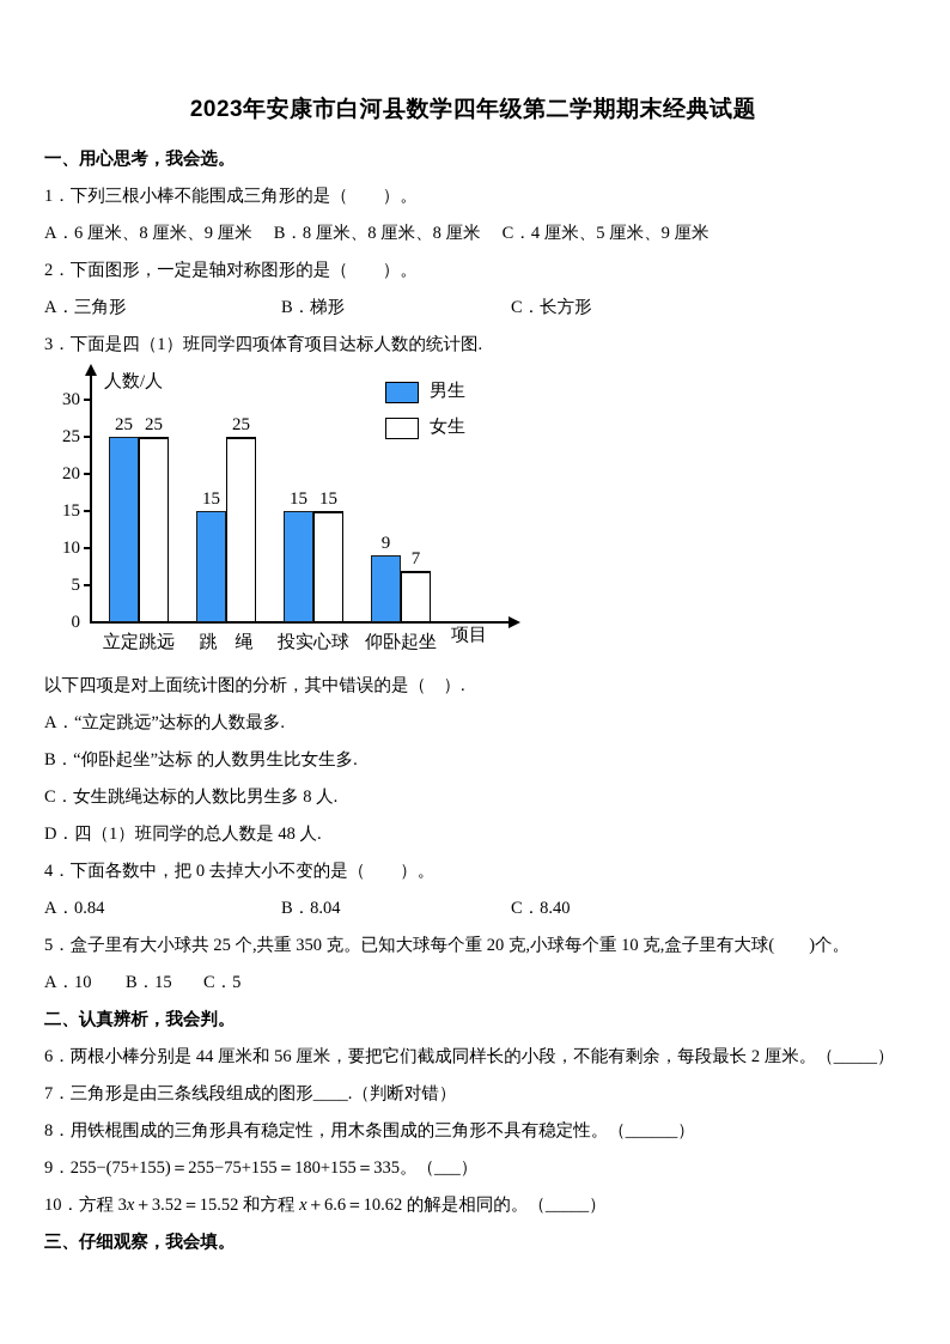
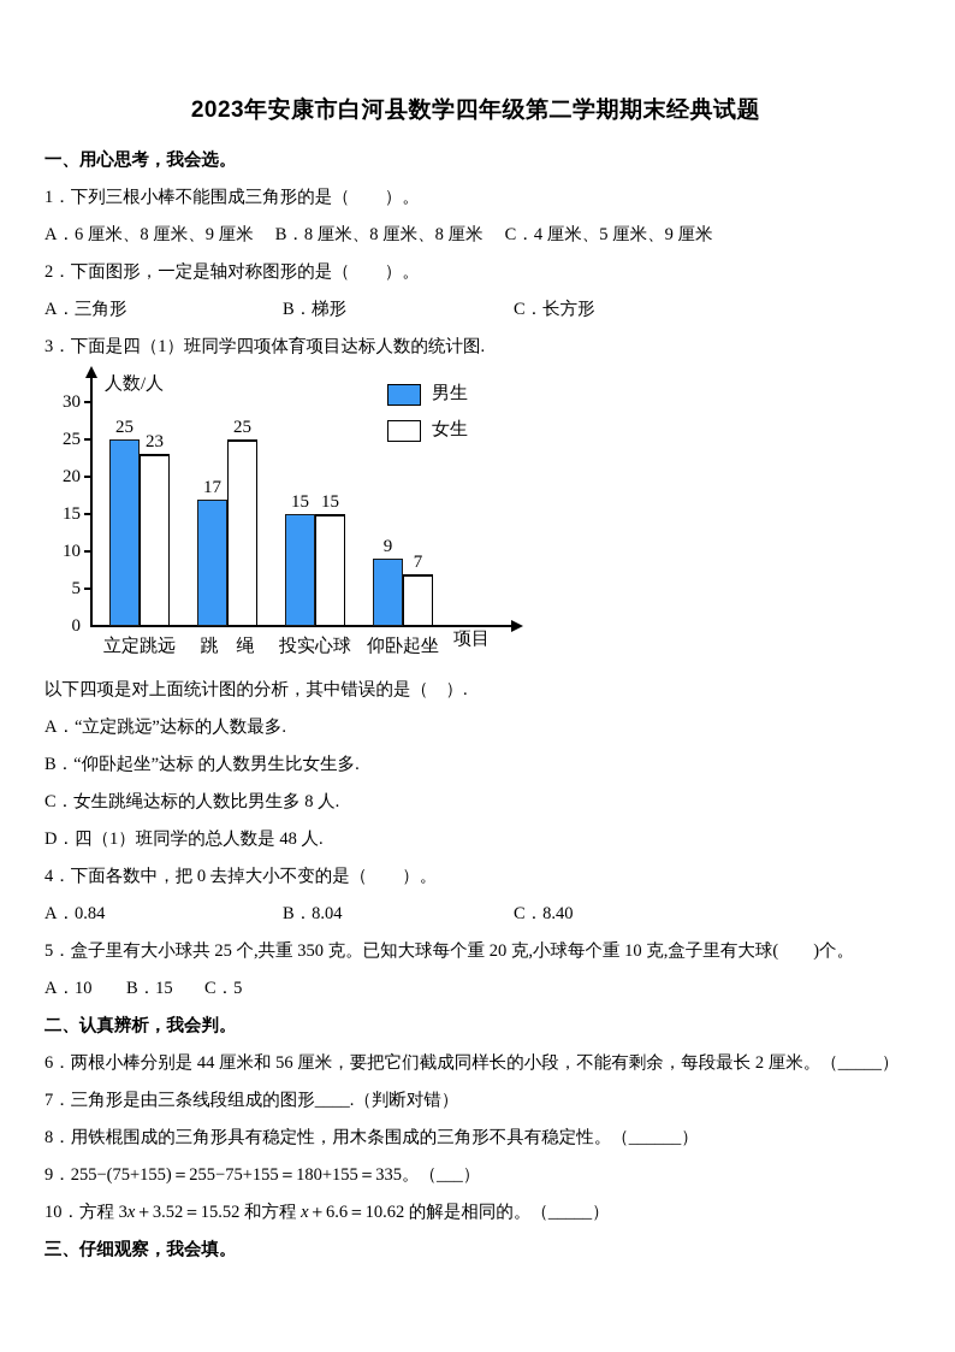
女生/立定跳远: 25 -> 23
男生/跳 绳: 15 -> 17
